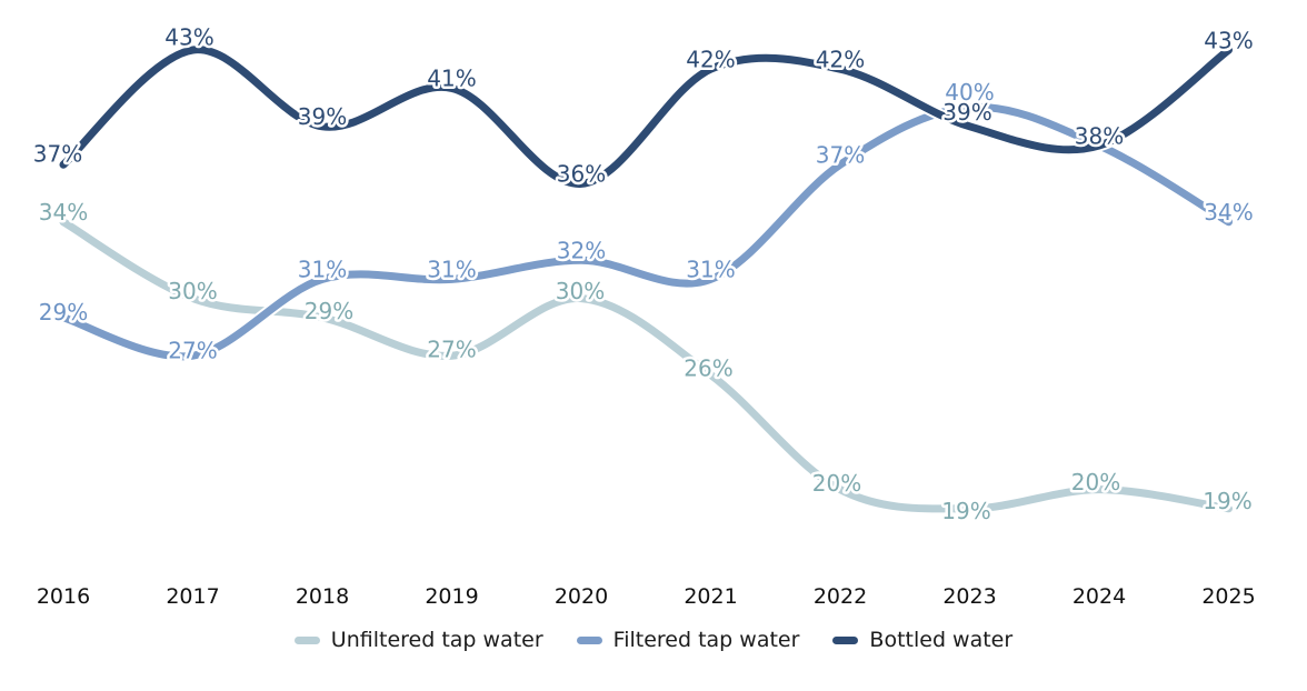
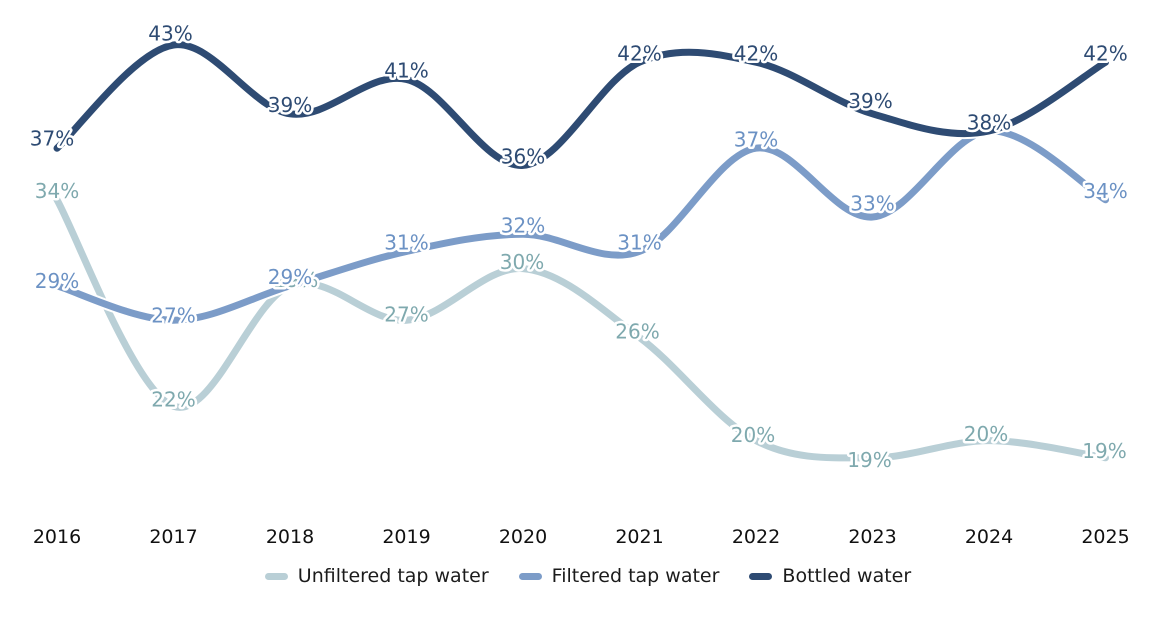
Unfiltered tap water/2017: 30% -> 22%
Filtered tap water/2018: 31% -> 29%
Filtered tap water/2023: 40% -> 33%
Bottled water/2025: 43% -> 42%
